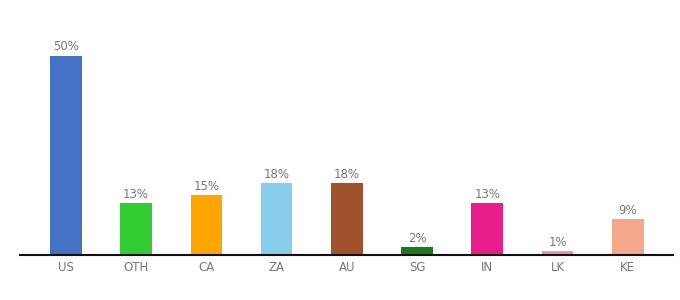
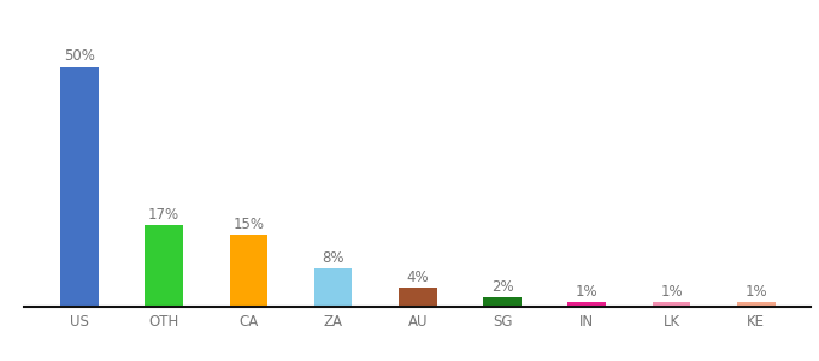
OTH: 13% -> 17%
ZA: 18% -> 8%
AU: 18% -> 4%
IN: 13% -> 1%
KE: 9% -> 1%
